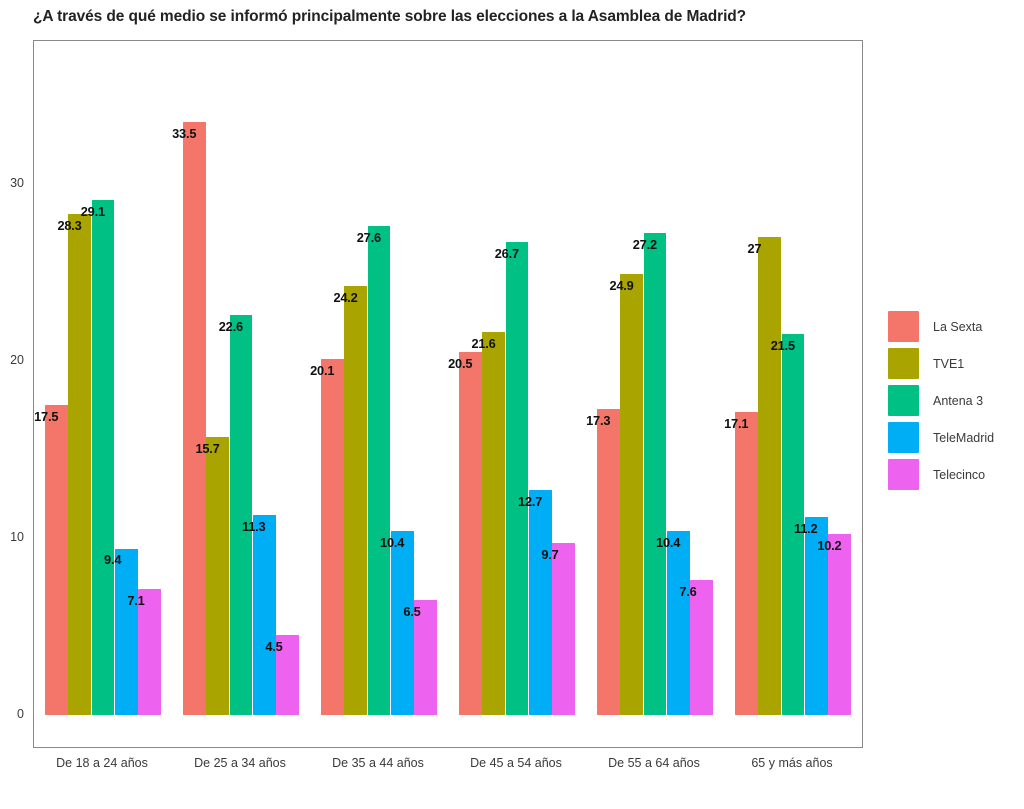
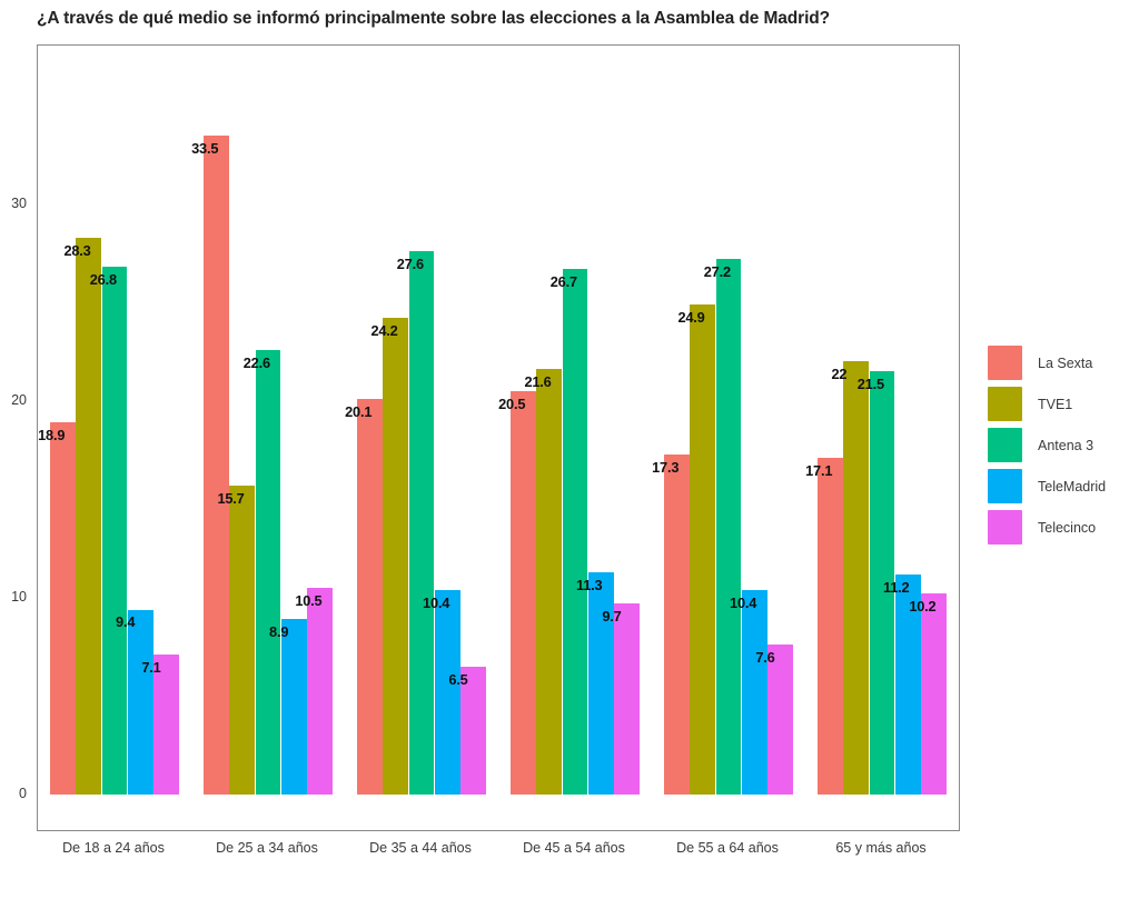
La Sexta/De 18 a 24 años: 17.5 -> 18.9
Antena 3/De 18 a 24 años: 29.1 -> 26.8
TeleMadrid/De 25 a 34 años: 11.3 -> 8.9
Telecinco/De 25 a 34 años: 4.5 -> 10.5
TeleMadrid/De 45 a 54 años: 12.7 -> 11.3
TVE1/65 y más años: 27 -> 22
